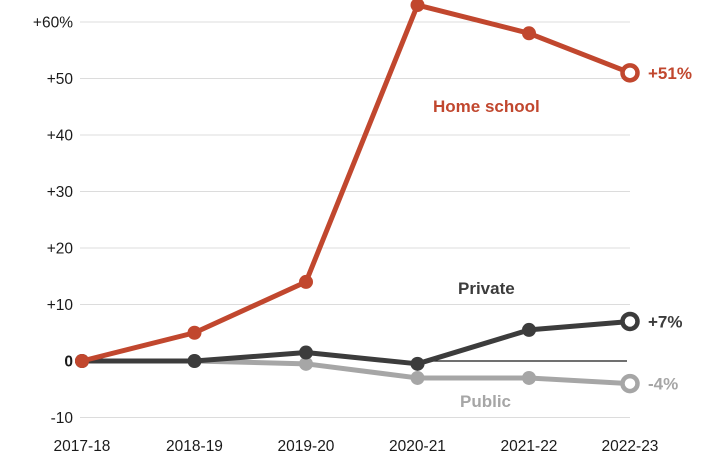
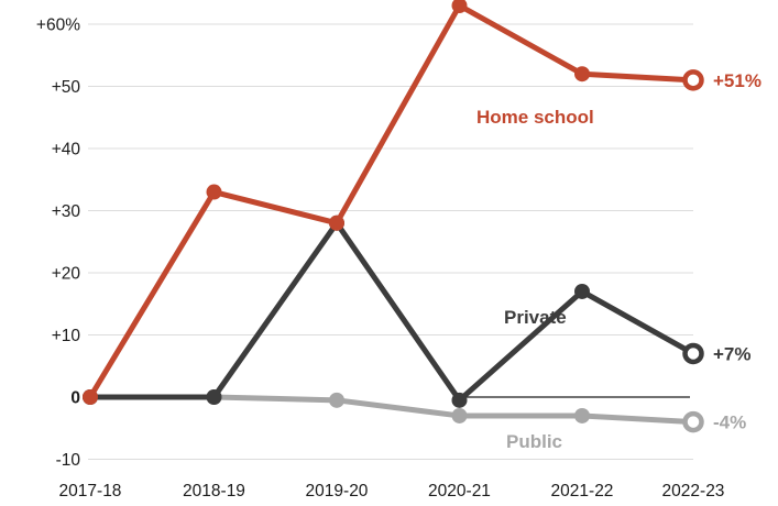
Home school/2018-19: 5% -> 33%
Home school/2019-20: 14% -> 28%
Private/2019-20: 2% -> 28%
Home school/2021-22: 58% -> 52%
Private/2021-22: 6% -> 17%
